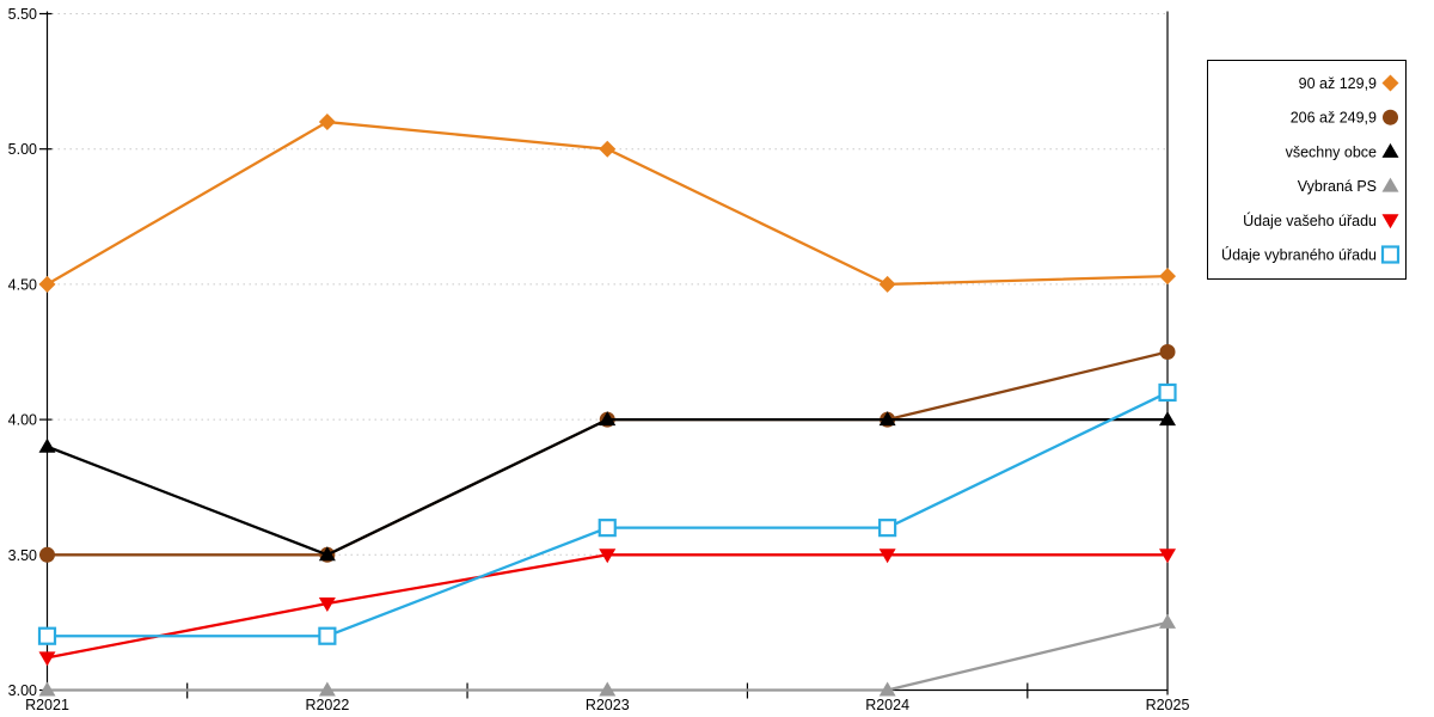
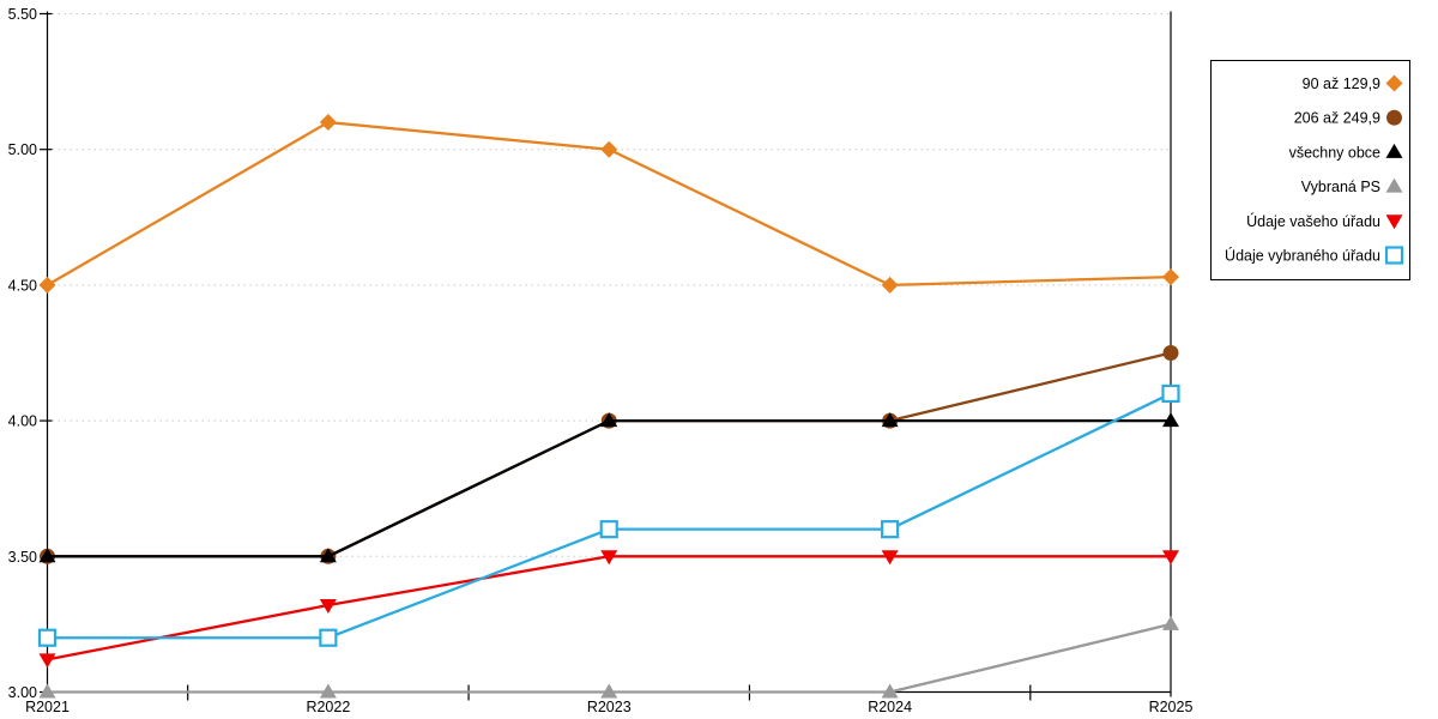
všechny obce/R2021: 3.9 -> 3.5
